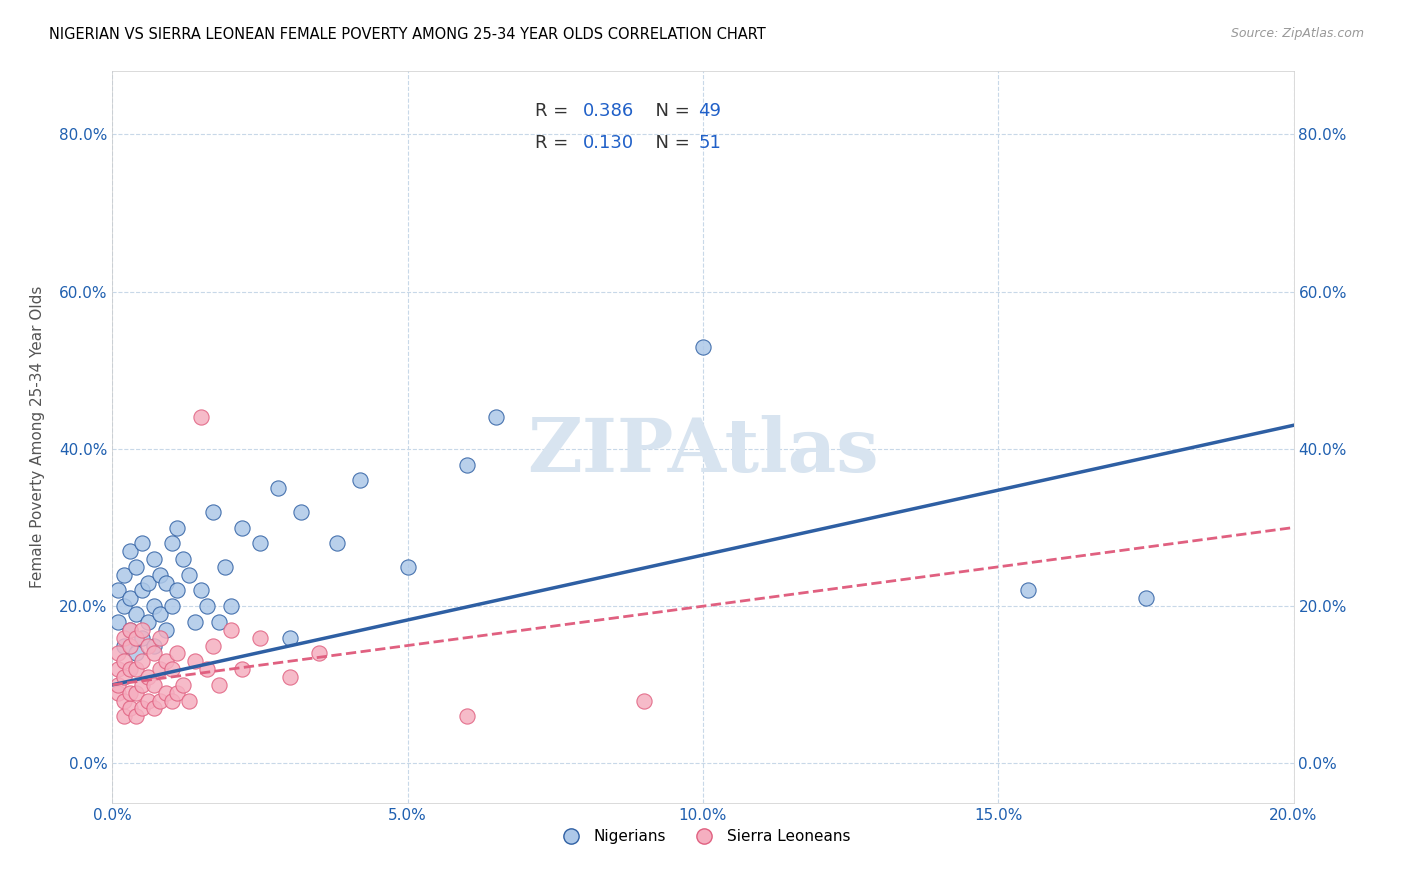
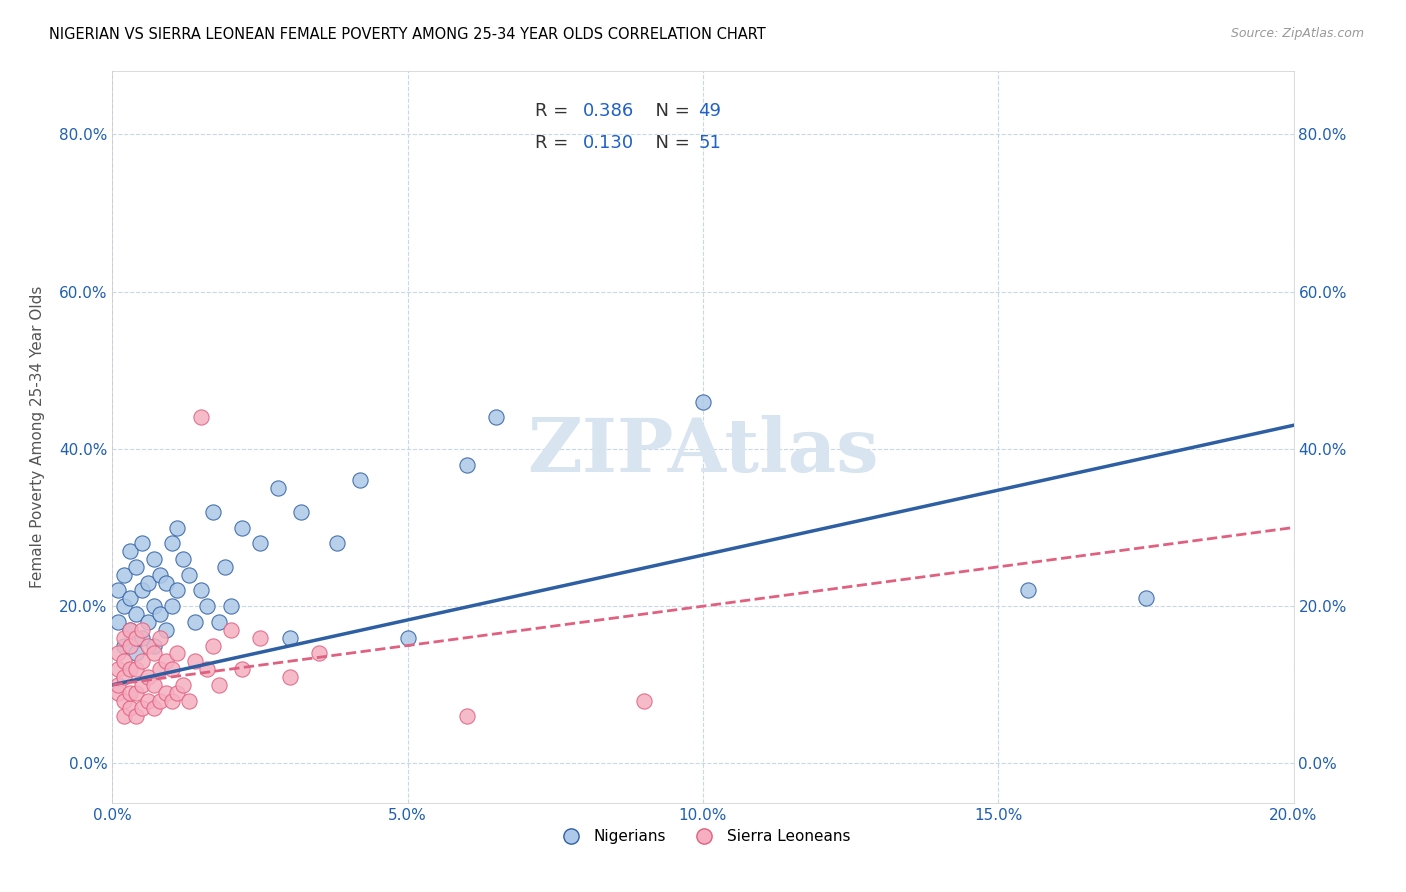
Nigerians/5.0%: 25% -> 16%
Nigerians/10.0%: 53% -> 46%
